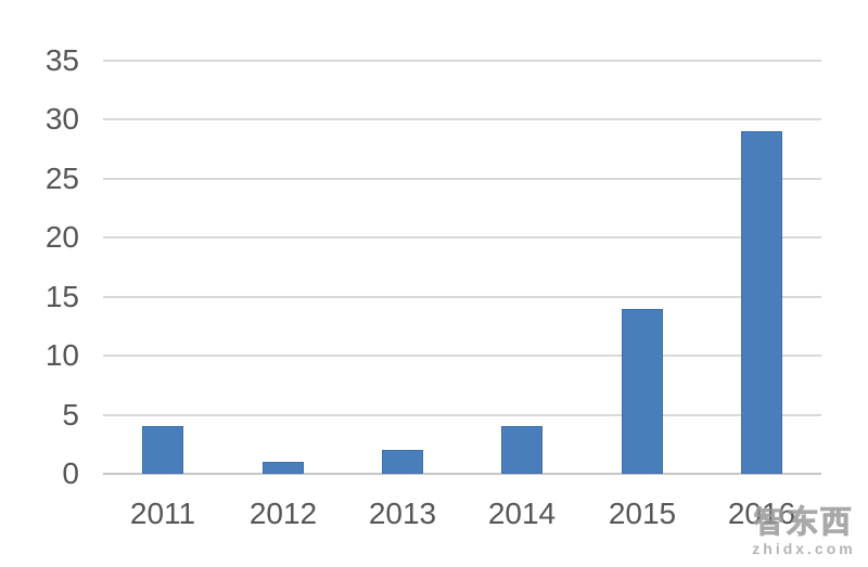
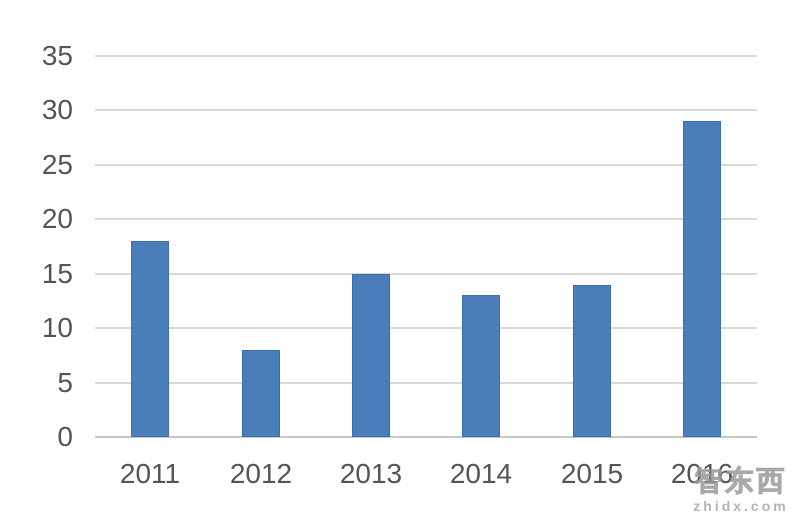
2011: 4 -> 18
2012: 1 -> 8
2013: 2 -> 15
2014: 4 -> 13
